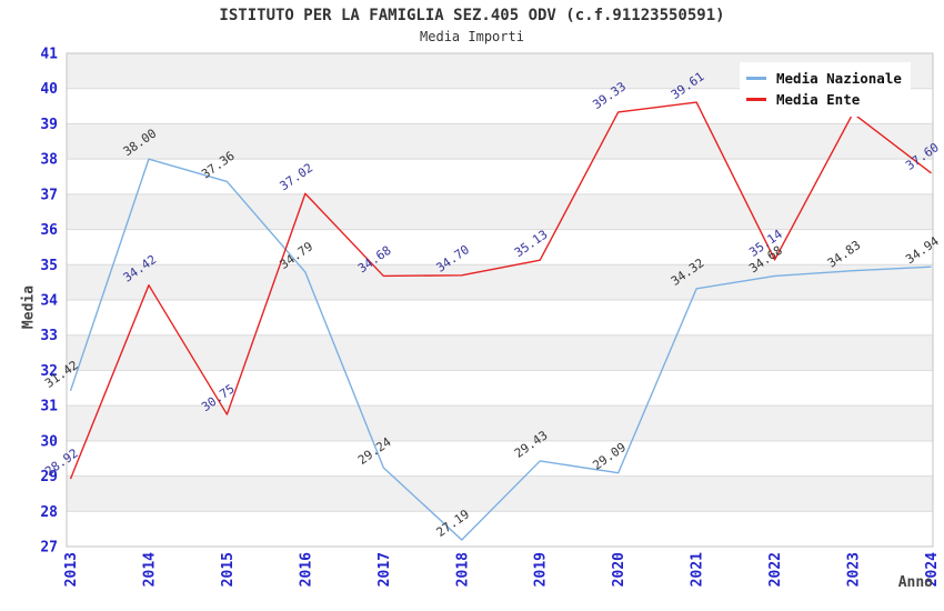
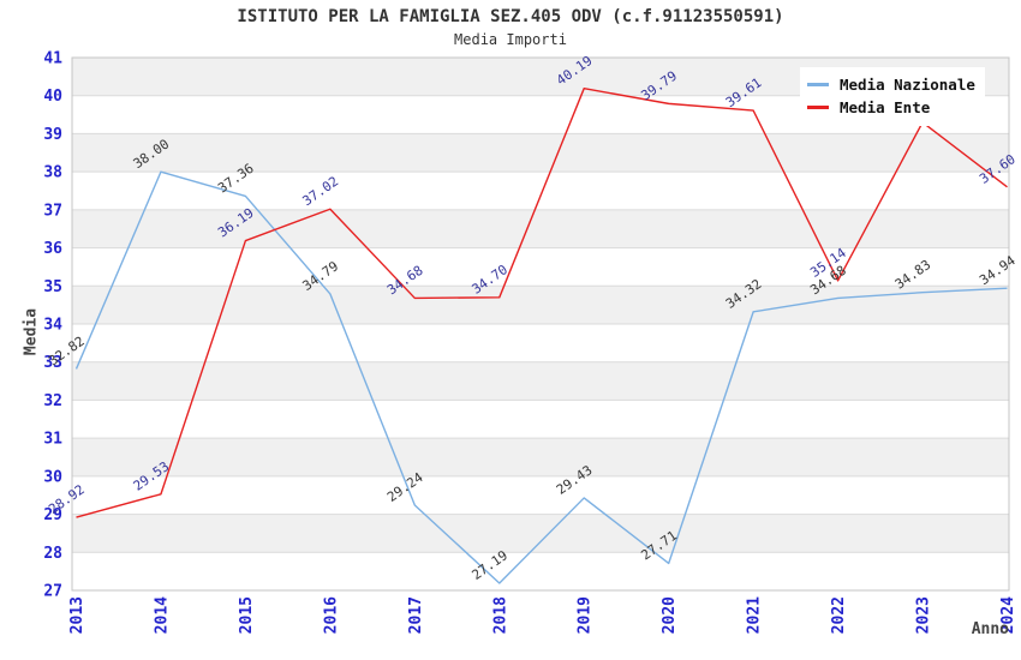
Media Nazionale/2013: 31.42 -> 32.82
Media Ente/2014: 34.42 -> 29.53
Media Ente/2015: 30.75 -> 36.19
Media Ente/2019: 35.13 -> 40.19
Media Nazionale/2020: 29.09 -> 27.71
Media Ente/2020: 39.33 -> 39.79
